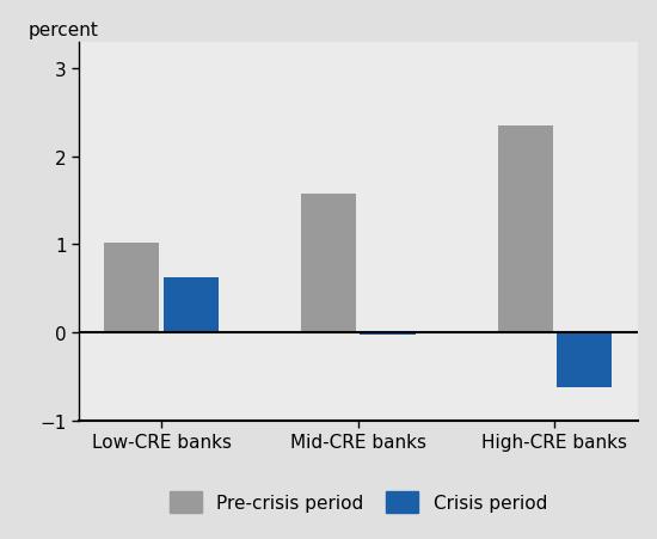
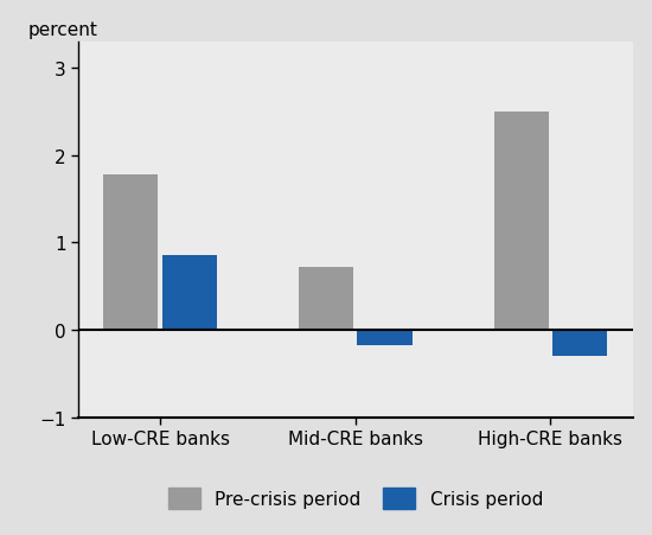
Pre-crisis period/Low-CRE banks: 1.02 -> 1.78
Crisis period/Low-CRE banks: 0.62 -> 0.86
Pre-crisis period/Mid-CRE banks: 1.57 -> 0.72
Crisis period/Mid-CRE banks: -0.03 -> -0.18
Pre-crisis period/High-CRE banks: 2.35 -> 2.50
Crisis period/High-CRE banks: -0.62 -> -0.30
